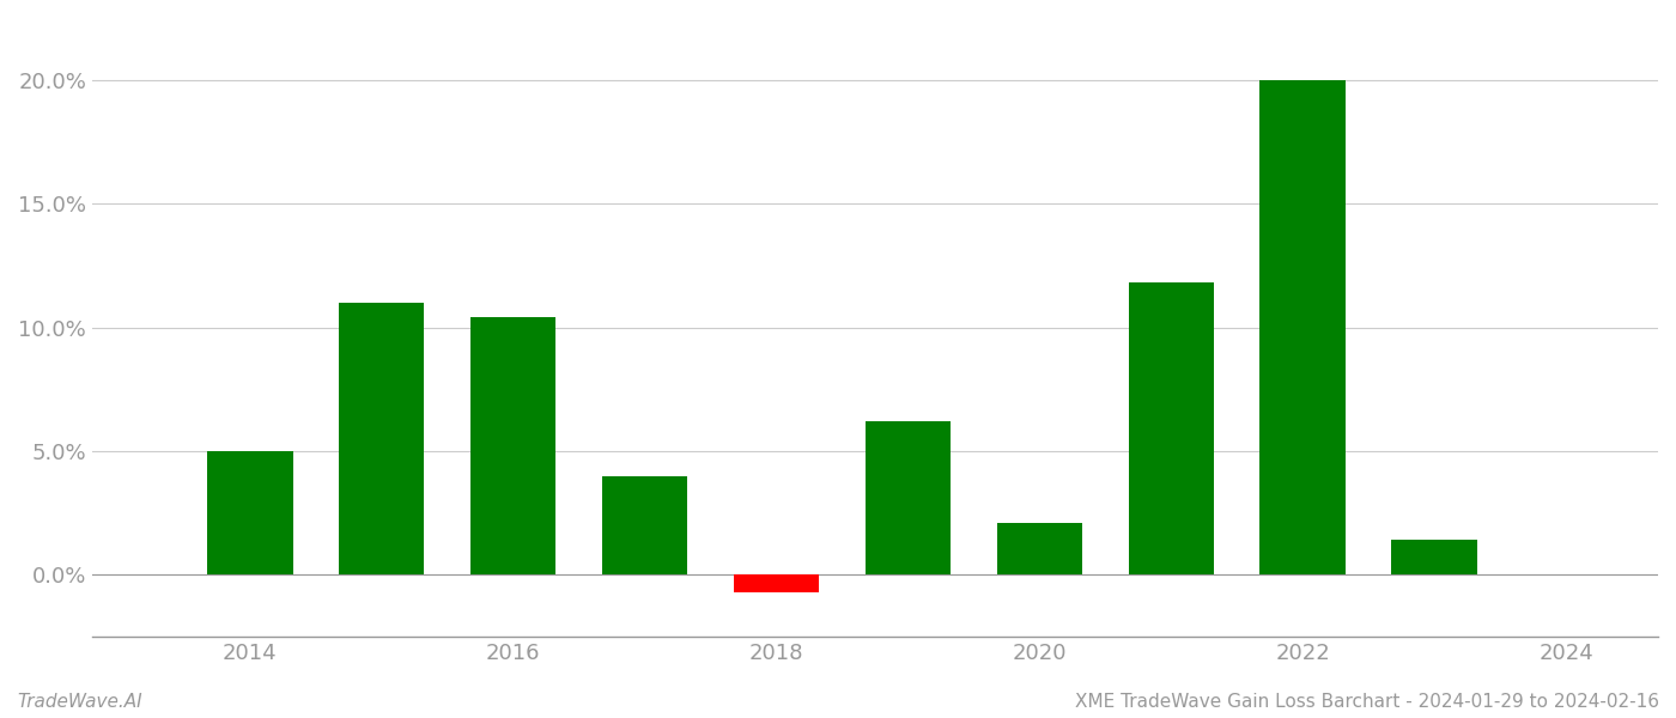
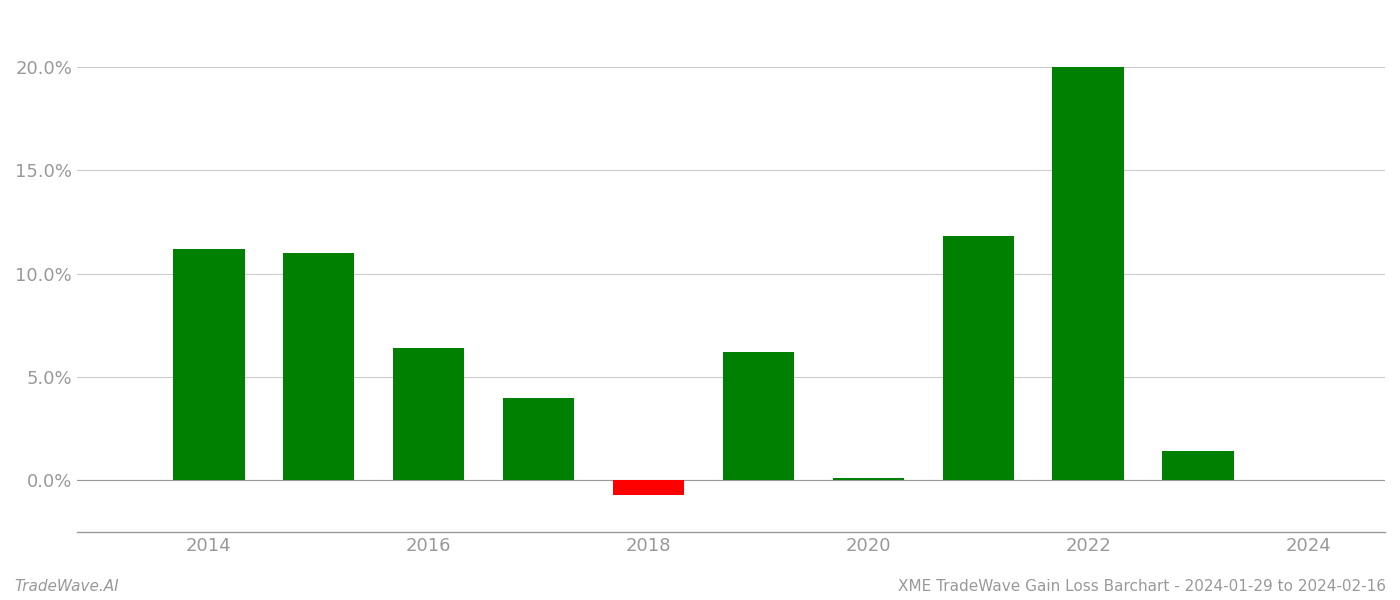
2014: 5.0% -> 11.2%
2016: 10.4% -> 6.4%
2020: 2.1% -> 0.1%
